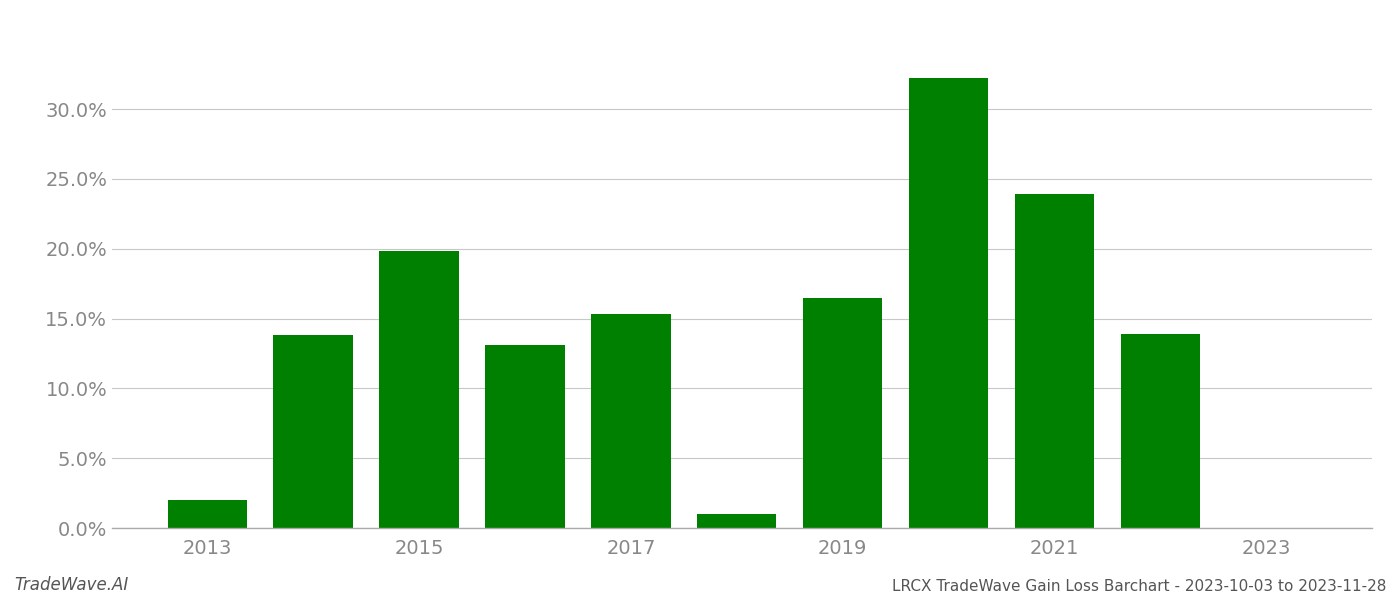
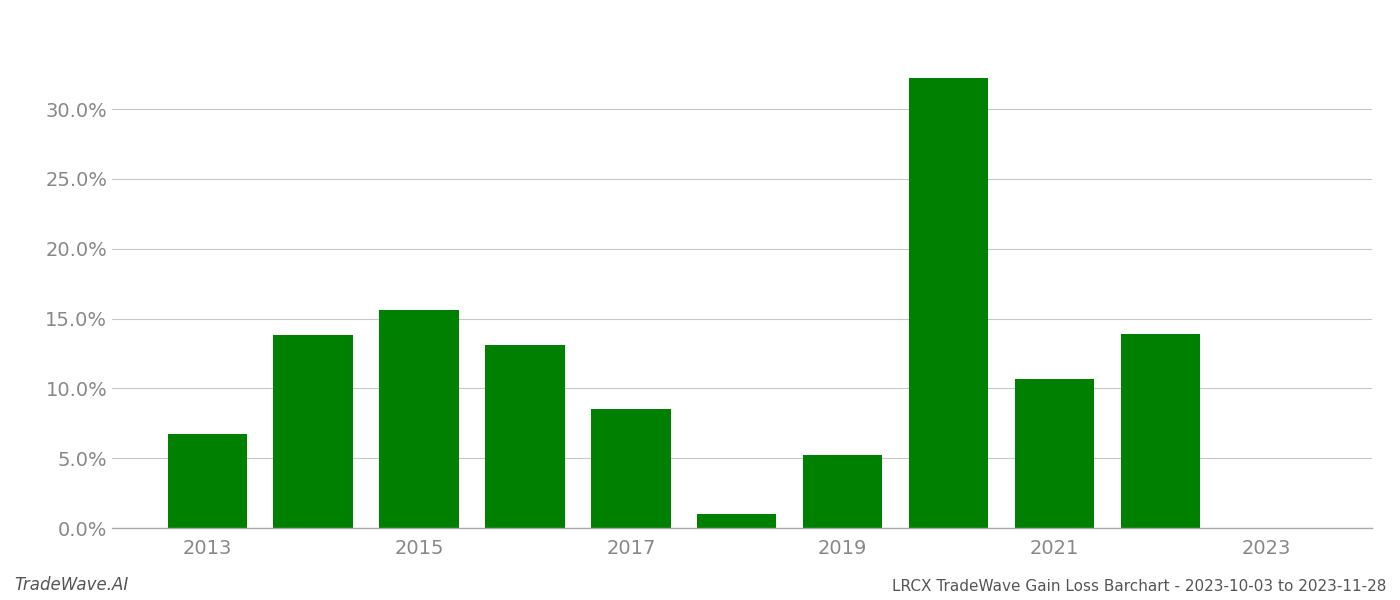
2013: 2.0% -> 6.7%
2015: 19.8% -> 15.6%
2017: 15.3% -> 8.5%
2019: 16.5% -> 5.2%
2021: 23.9% -> 10.7%
